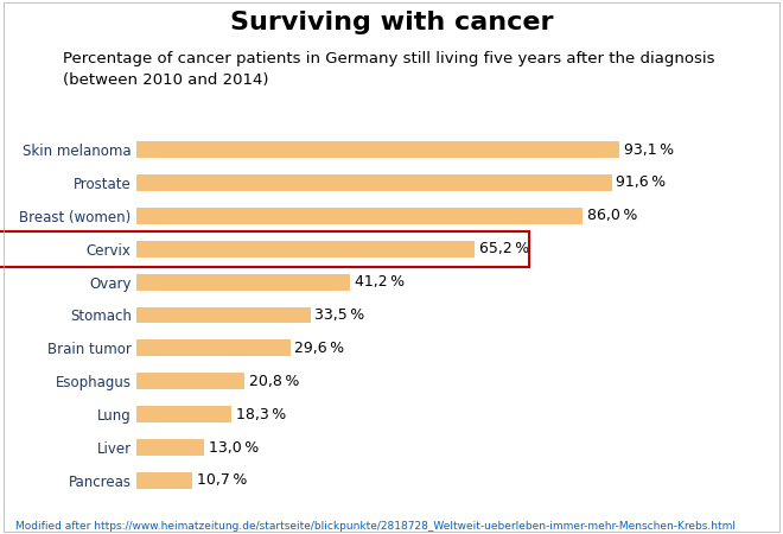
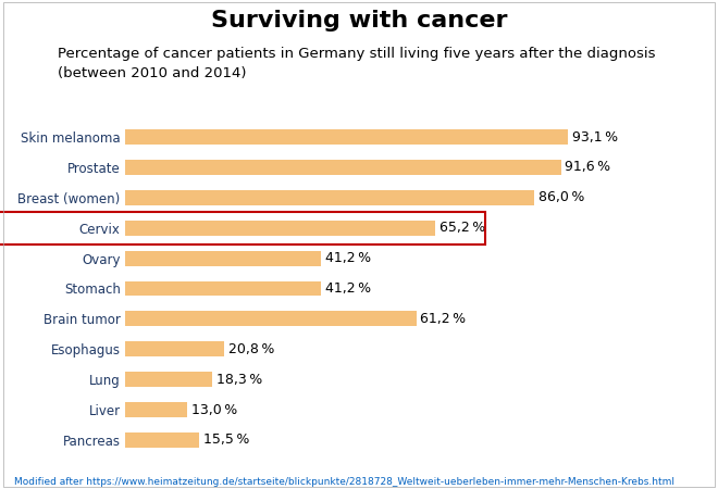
Stomach: 33,5 -> 41,2
Brain tumor: 29,6 -> 61,2
Pancreas: 10,7 -> 15,5
